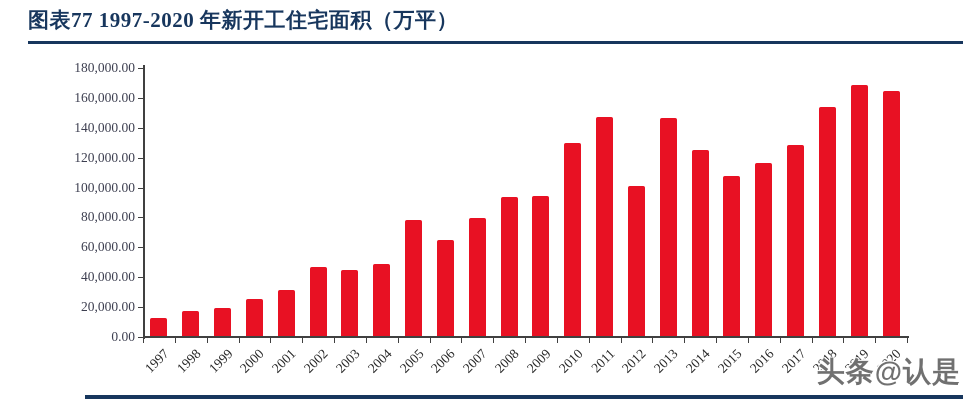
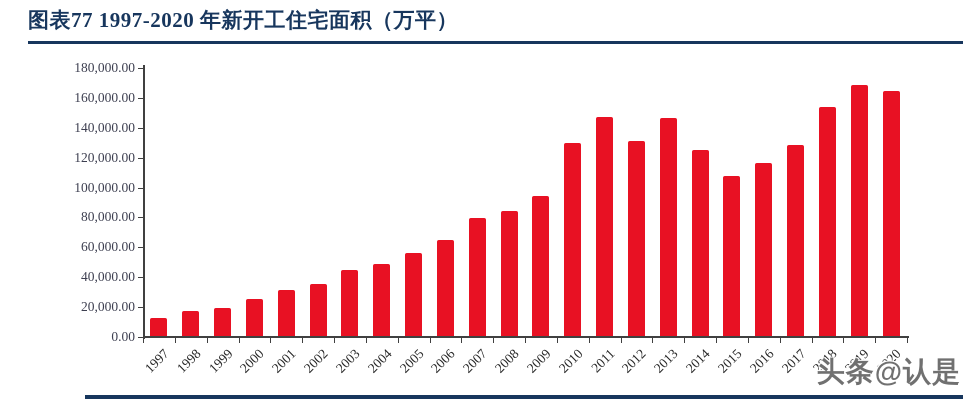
2002: 47000 -> 36000
2005: 78000 -> 56000
2008: 94000 -> 84000
2012: 101000 -> 131000
